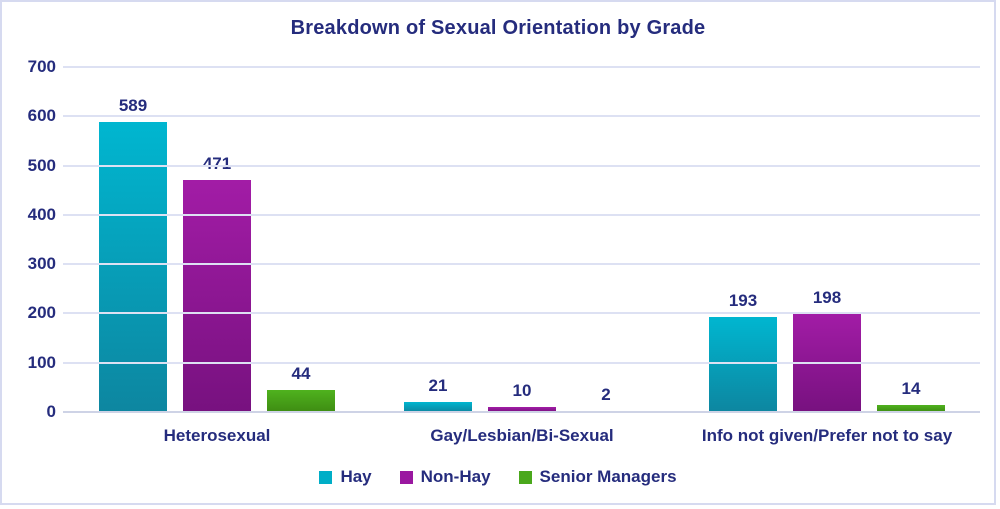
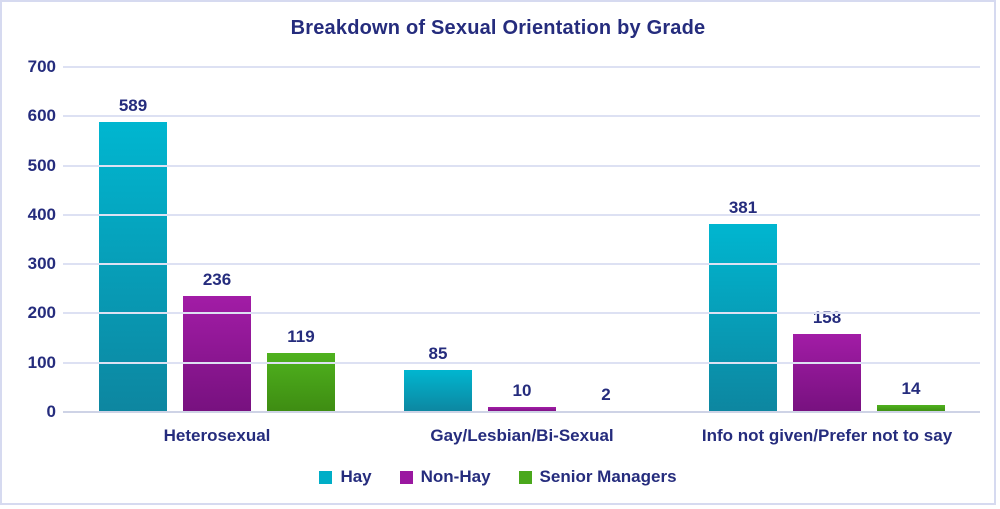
Non-Hay/Heterosexual: 471 -> 236
Senior Managers/Heterosexual: 44 -> 119
Hay/Gay/Lesbian/Bi-Sexual: 21 -> 85
Hay/Info not given/Prefer not to say: 193 -> 381
Non-Hay/Info not given/Prefer not to say: 198 -> 158
